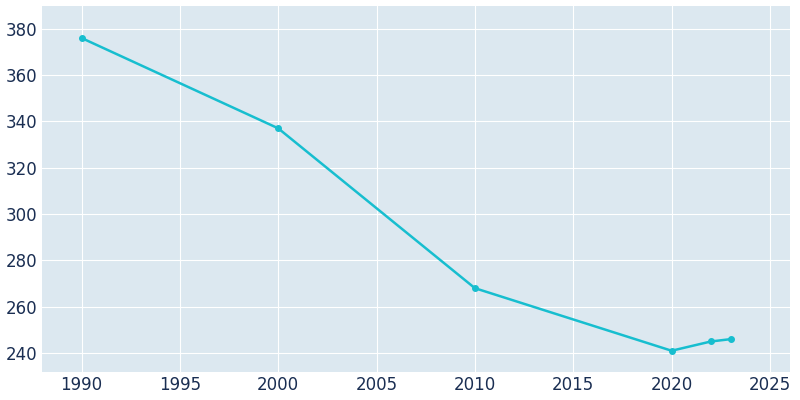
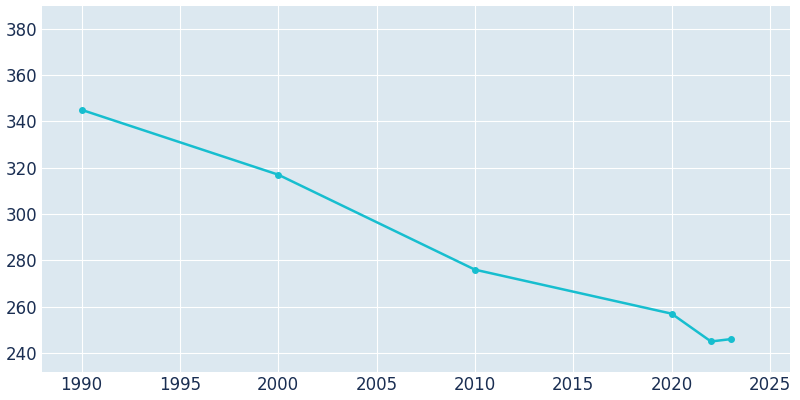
1990: 376 -> 345
2000: 337 -> 317
2010: 268 -> 276
2020: 241 -> 257
